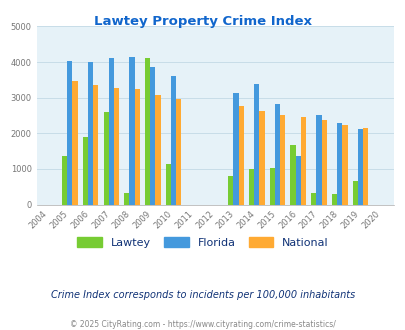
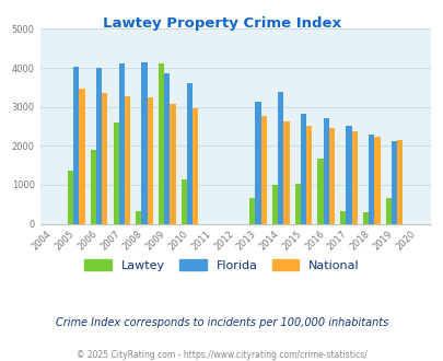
Lawtey/2013: 800 -> 650
Florida/2016: 1350 -> 2700
